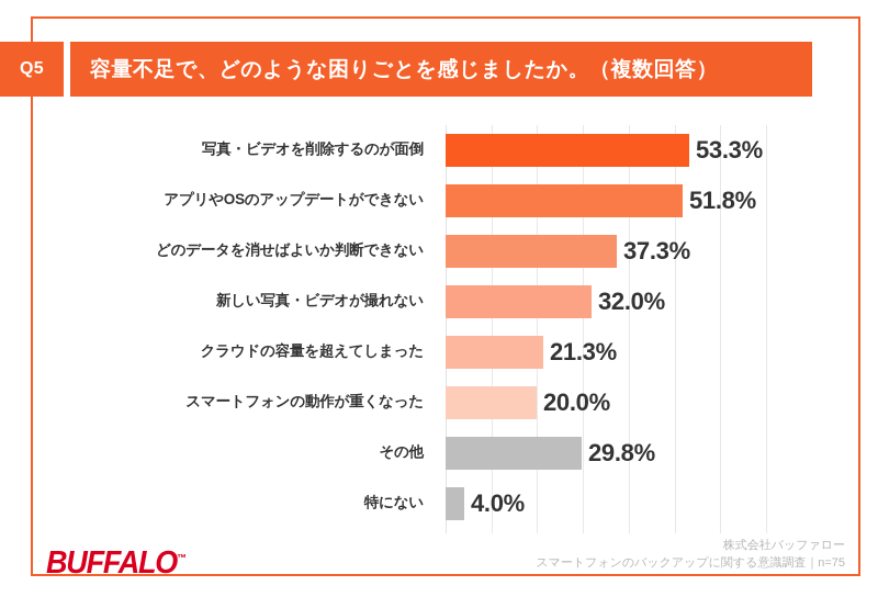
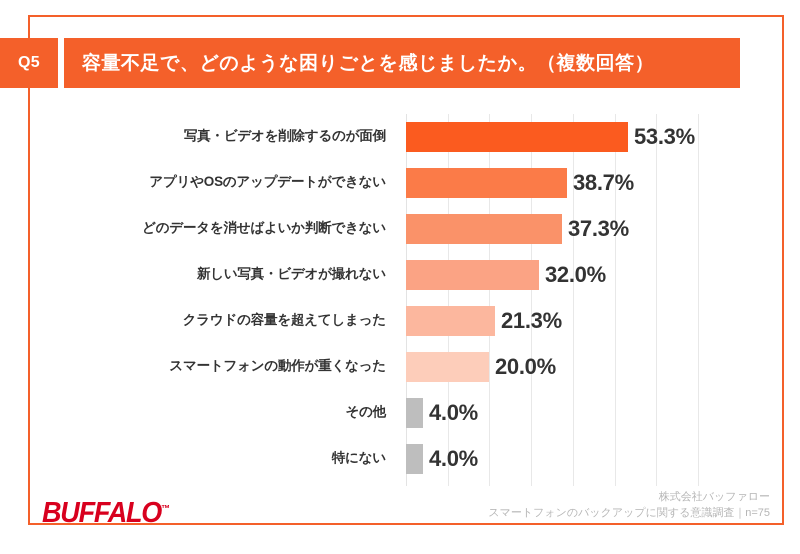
アプリやOSのアップデートができない: 51.8% -> 38.7%
その他: 29.8% -> 4.0%
